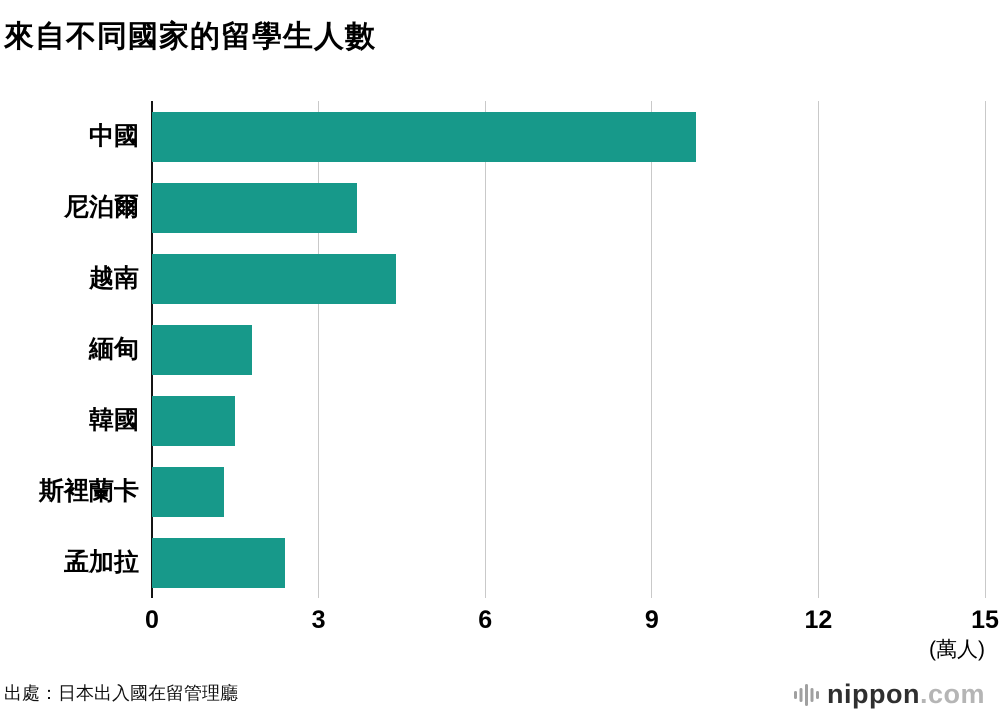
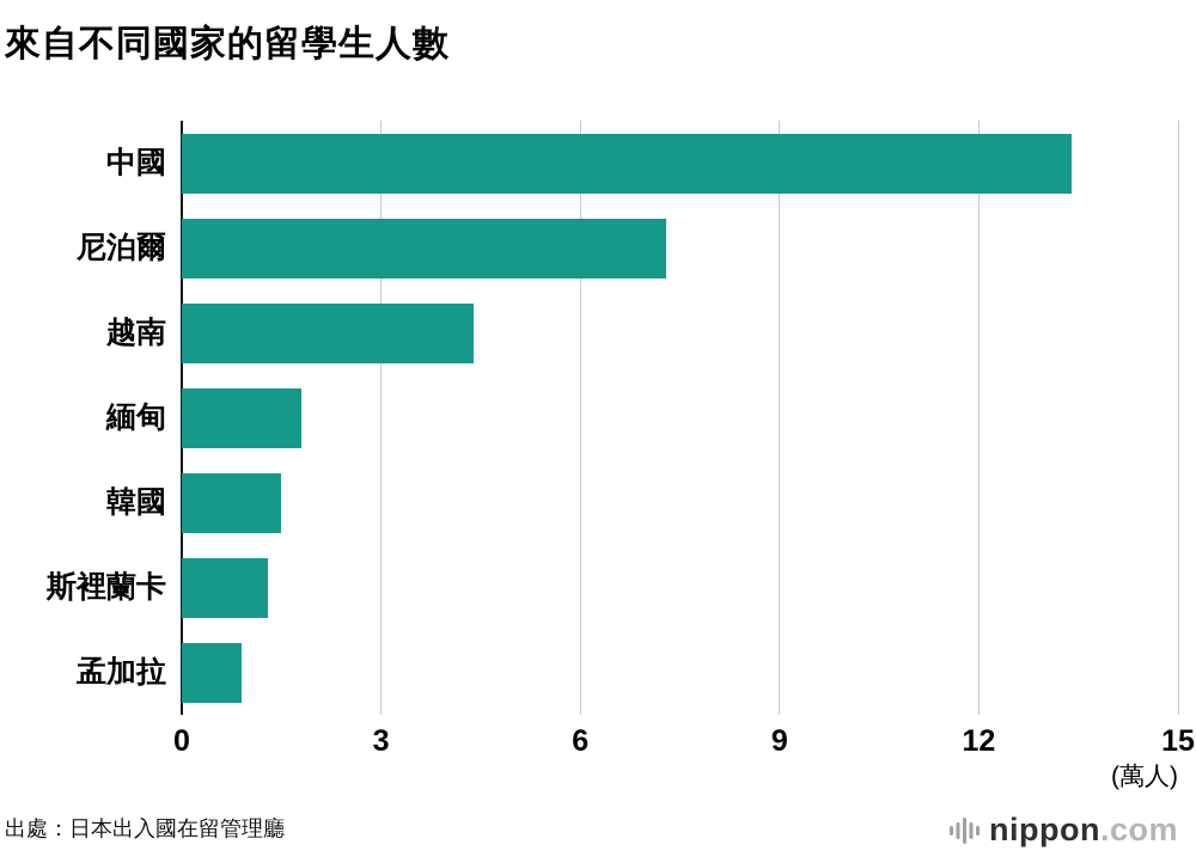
中國: 9.8 -> 13.4
尼泊爾: 3.7 -> 7.3
孟加拉: 2.4 -> 0.9
